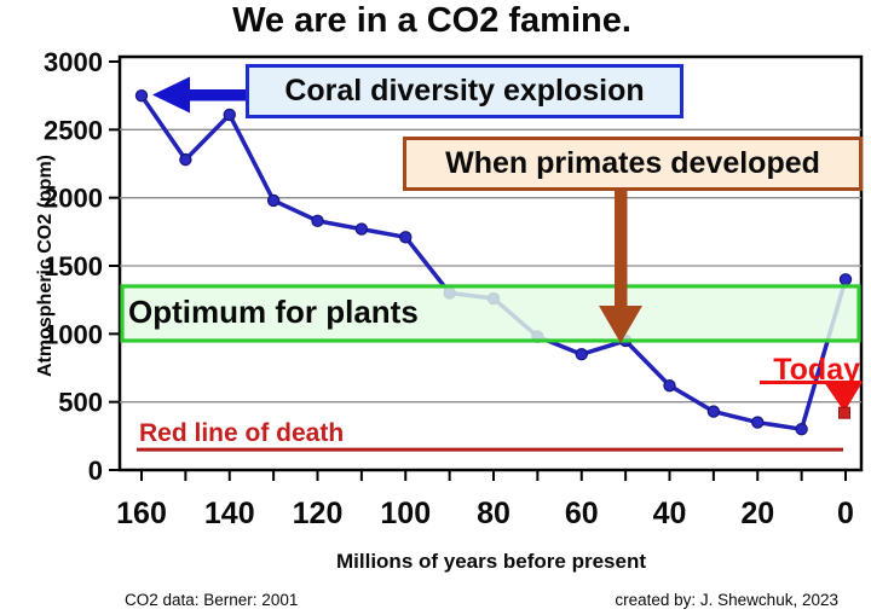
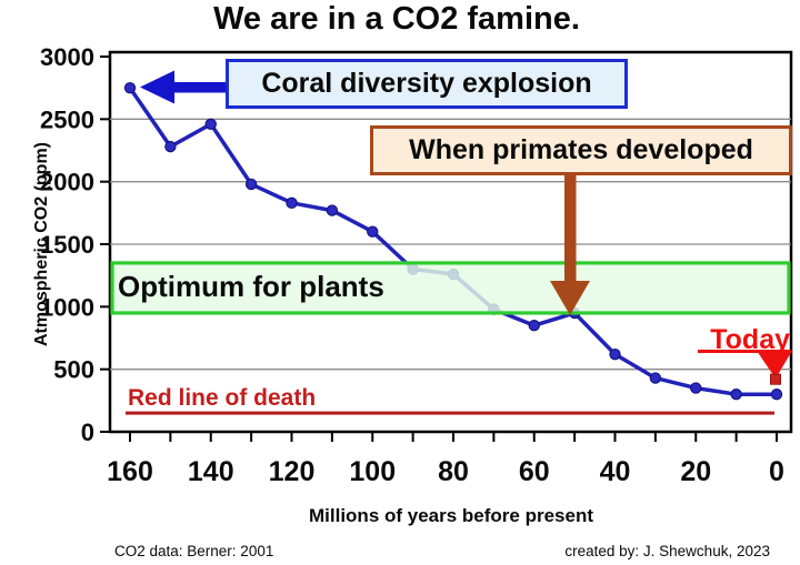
140: 2610 -> 2460
100: 1710 -> 1600
0: 1400 -> 300
